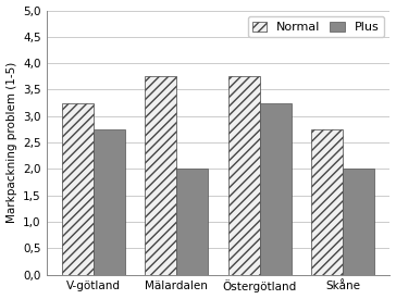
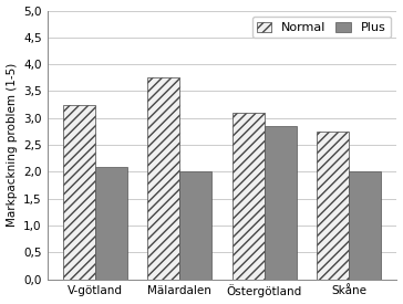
Plus/V-götland: 2,75 -> 2,10
Normal/Östergötland: 3,75 -> 3,10
Plus/Östergötland: 3,25 -> 2,85
